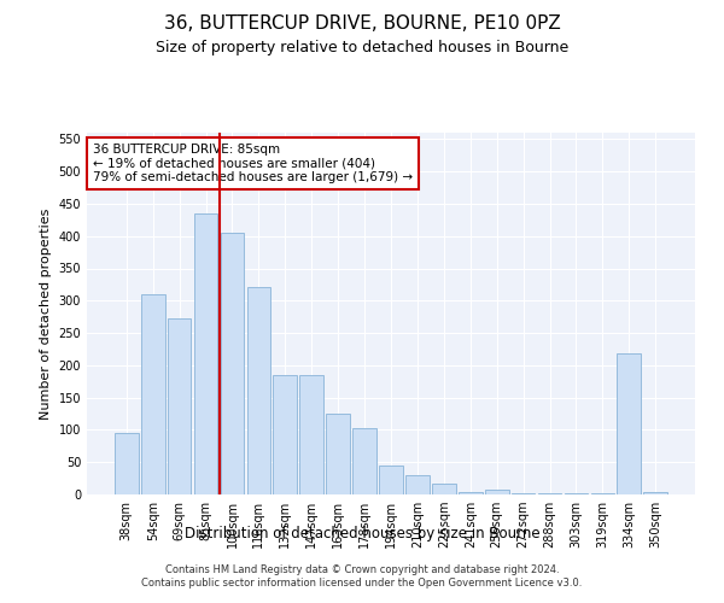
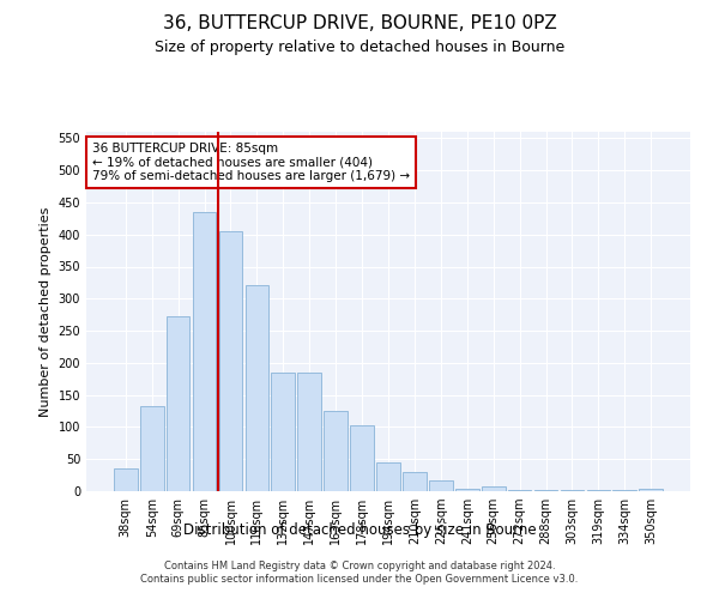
38sqm: 96 -> 35
54sqm: 310 -> 133
334sqm: 218 -> 1
